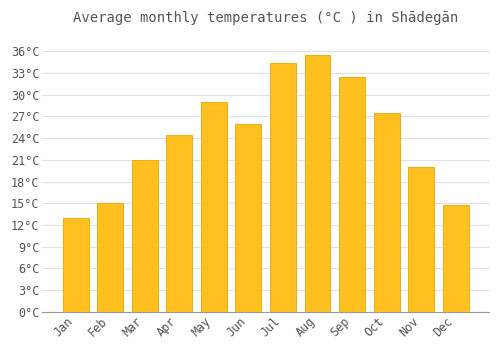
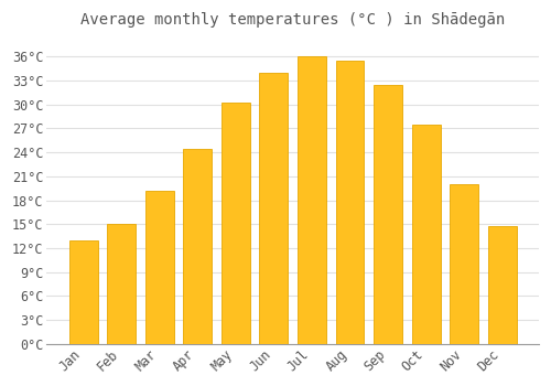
Mar: 21.0°C -> 19.2°C
May: 29.0°C -> 30.3°C
Jun: 26.0°C -> 34.0°C
Jul: 34.4°C -> 36.0°C
